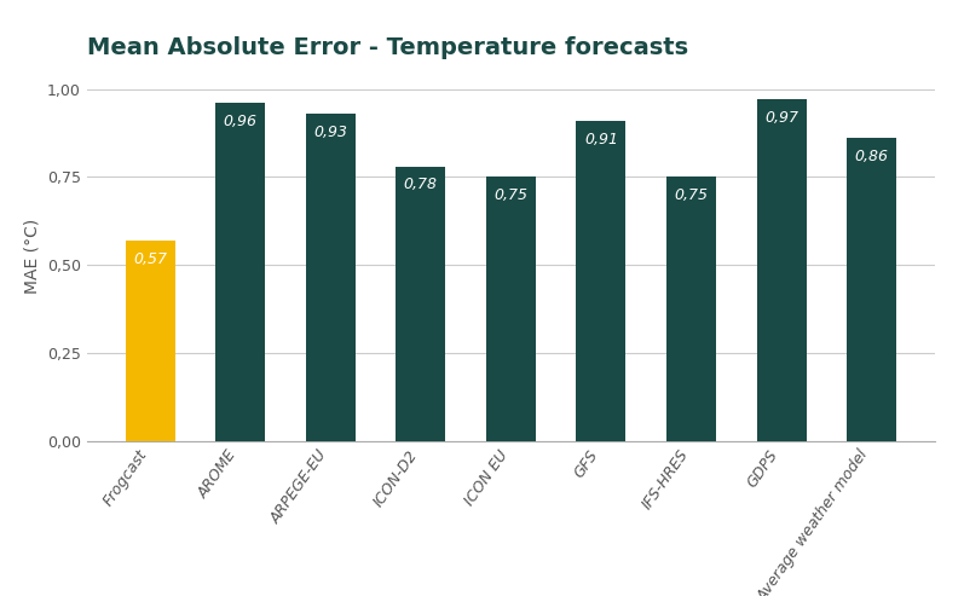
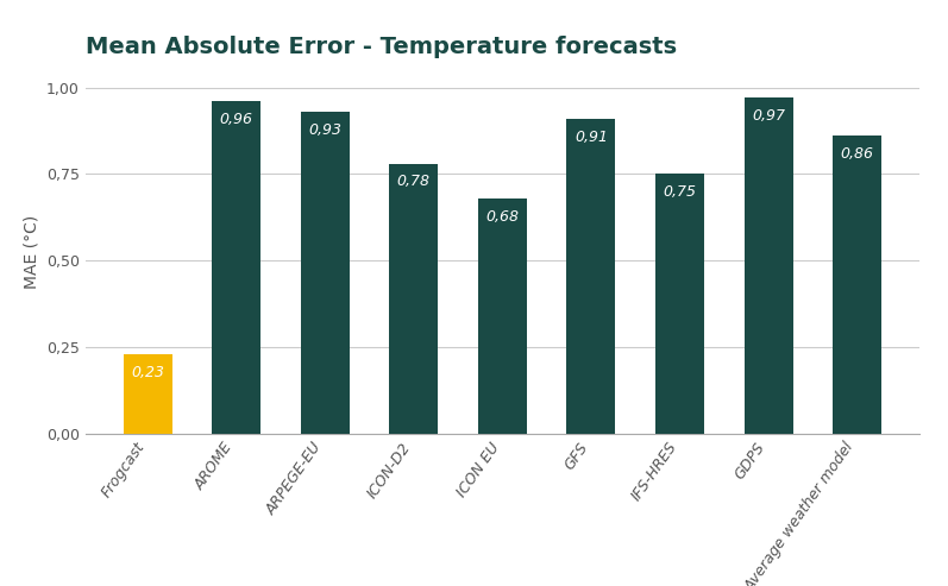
Frogcast: 0,57 -> 0,23
ICON EU: 0,75 -> 0,68
